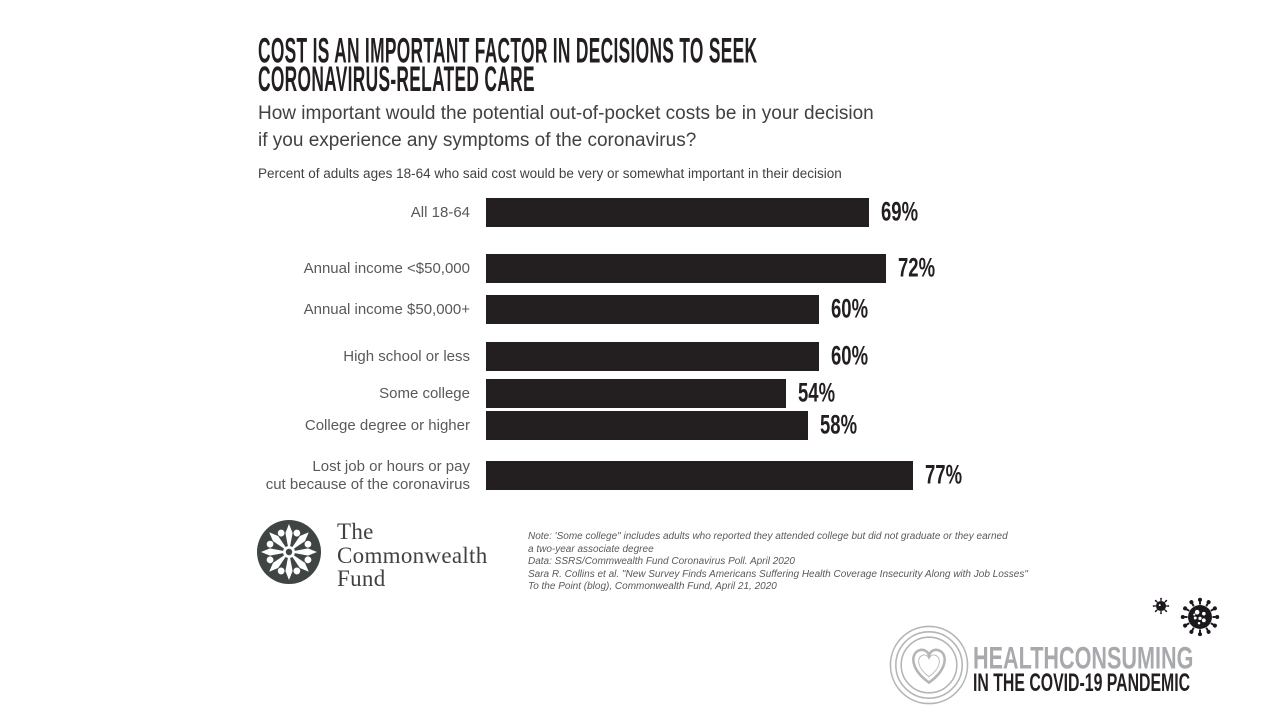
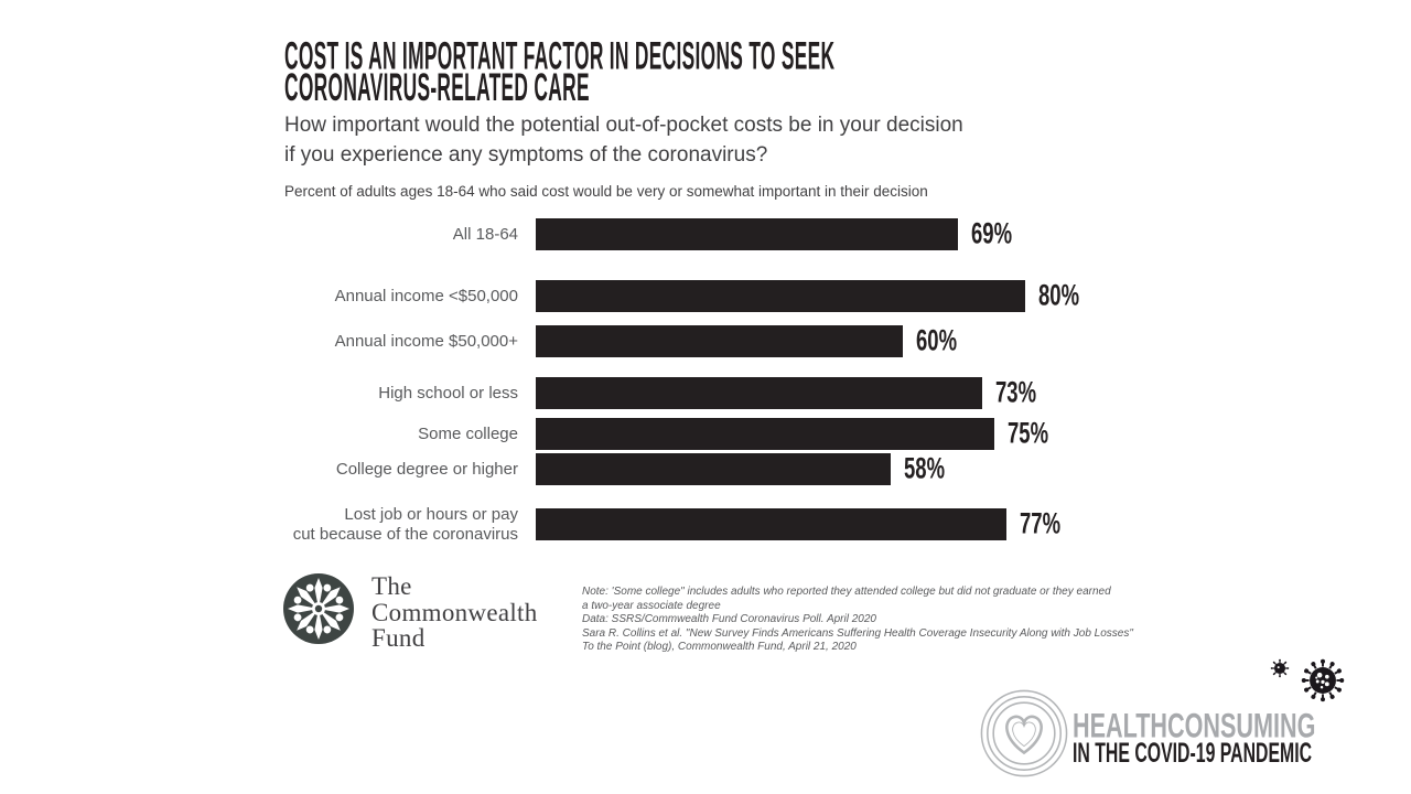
Annual income <$50,000: 72% -> 80%
High school or less: 60% -> 73%
Some college: 54% -> 75%
